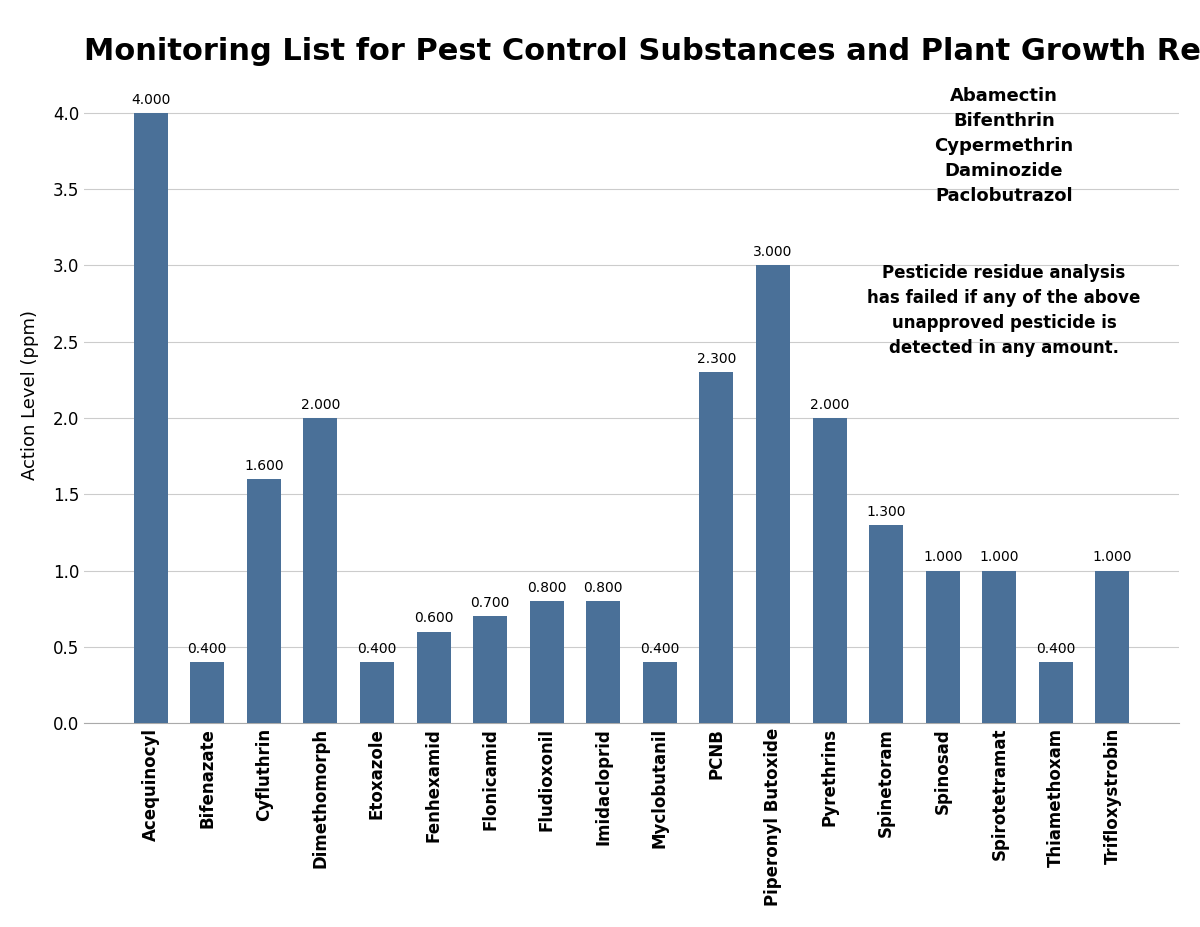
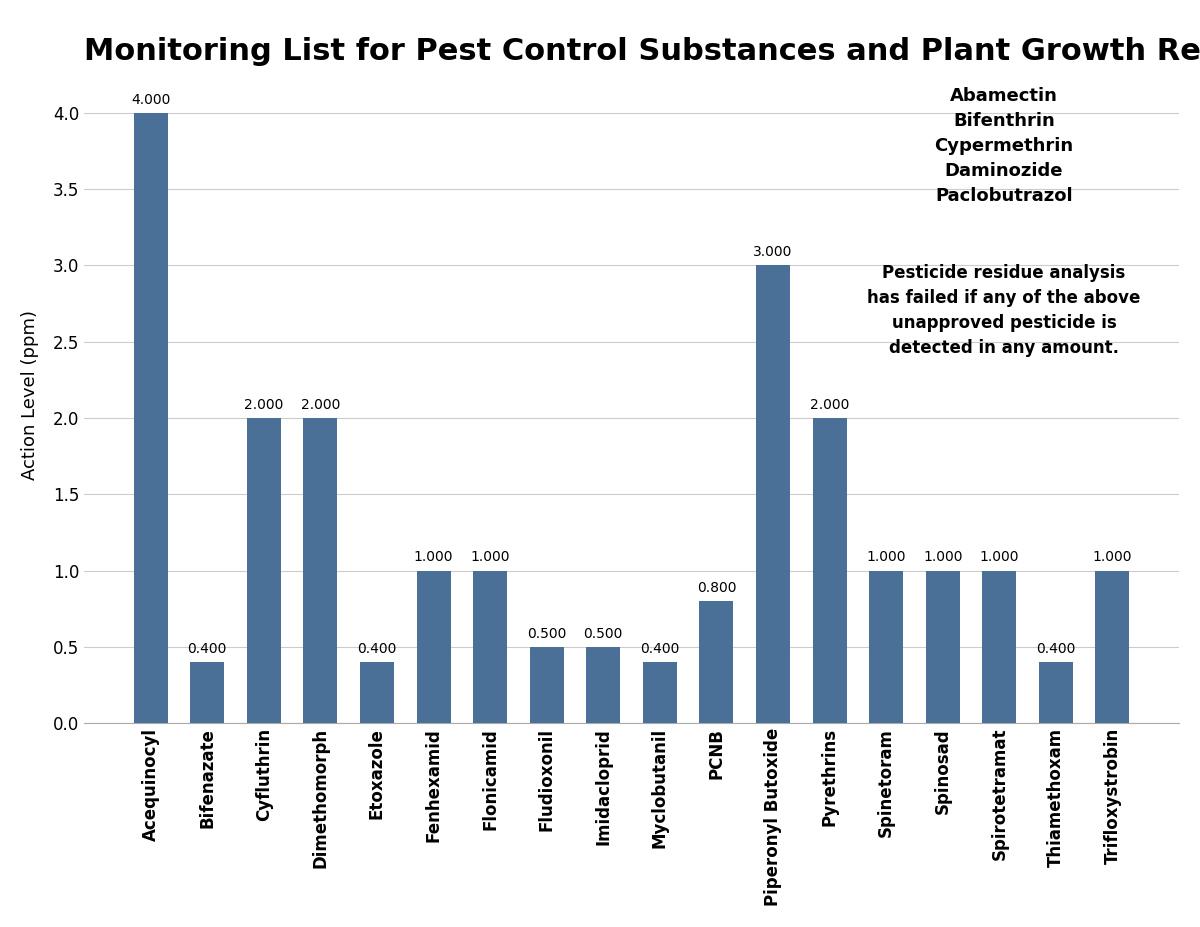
Cyfluthrin: 1.600 -> 2.000
Fenhexamid: 0.600 -> 1.000
Flonicamid: 0.700 -> 1.000
Fludioxonil: 0.800 -> 0.500
Imidacloprid: 0.800 -> 0.500
PCNB: 2.300 -> 0.800
Spinetoram: 1.300 -> 1.000
